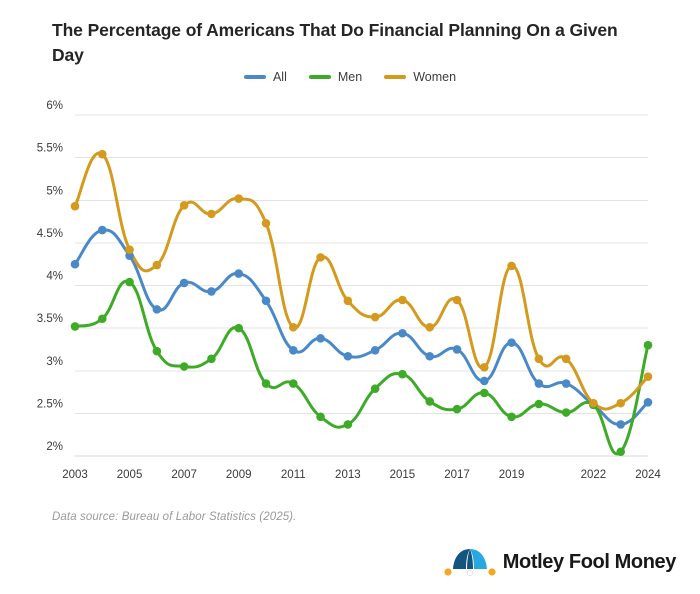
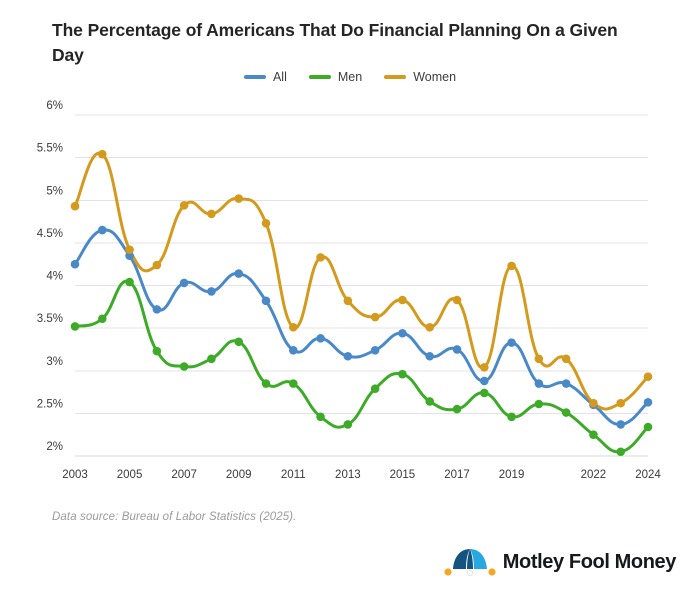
Men/2009: 3.5% -> 3.3%
Men/2022: 2.6% -> 2.2%
Men/2024: 3.3% -> 2.3%
